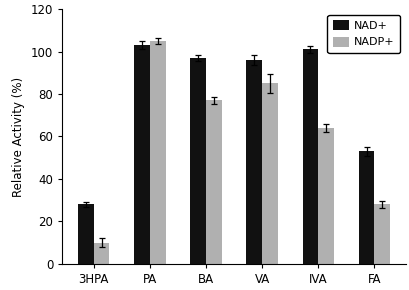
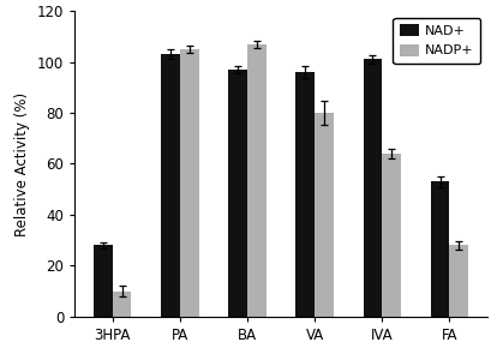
NADP+/BA: 77 -> 107
NADP+/VA: 85 -> 80
